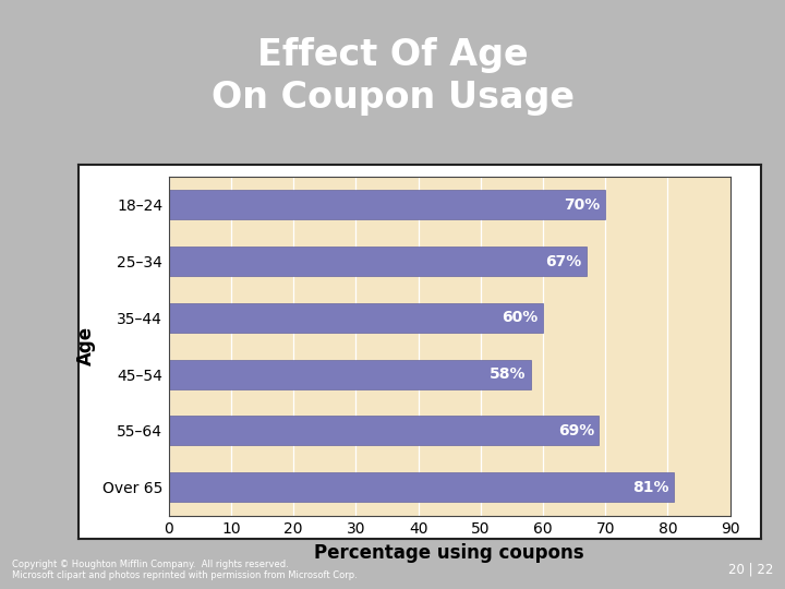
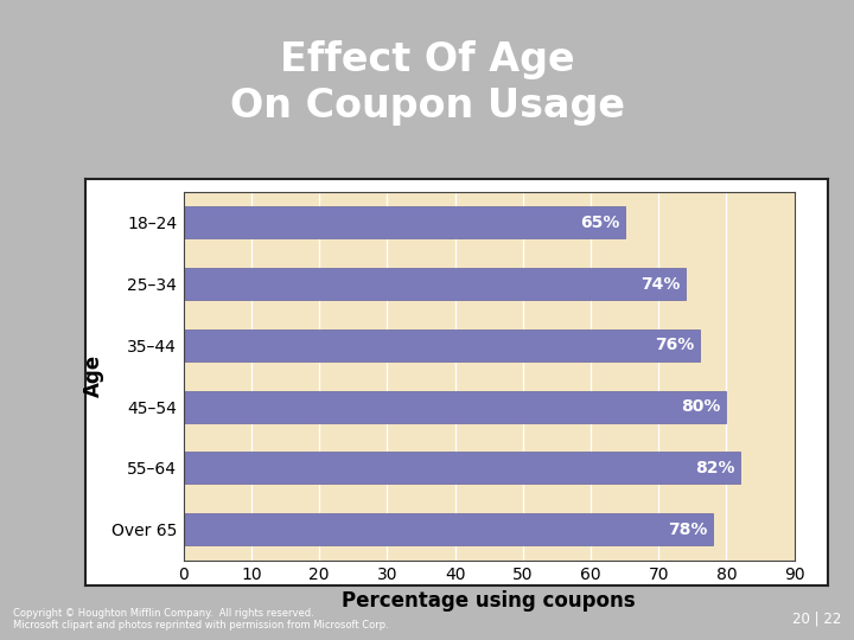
18–24: 70% -> 65%
25–34: 67% -> 74%
35–44: 60% -> 76%
45–54: 58% -> 80%
55–64: 69% -> 82%
Over 65: 81% -> 78%
